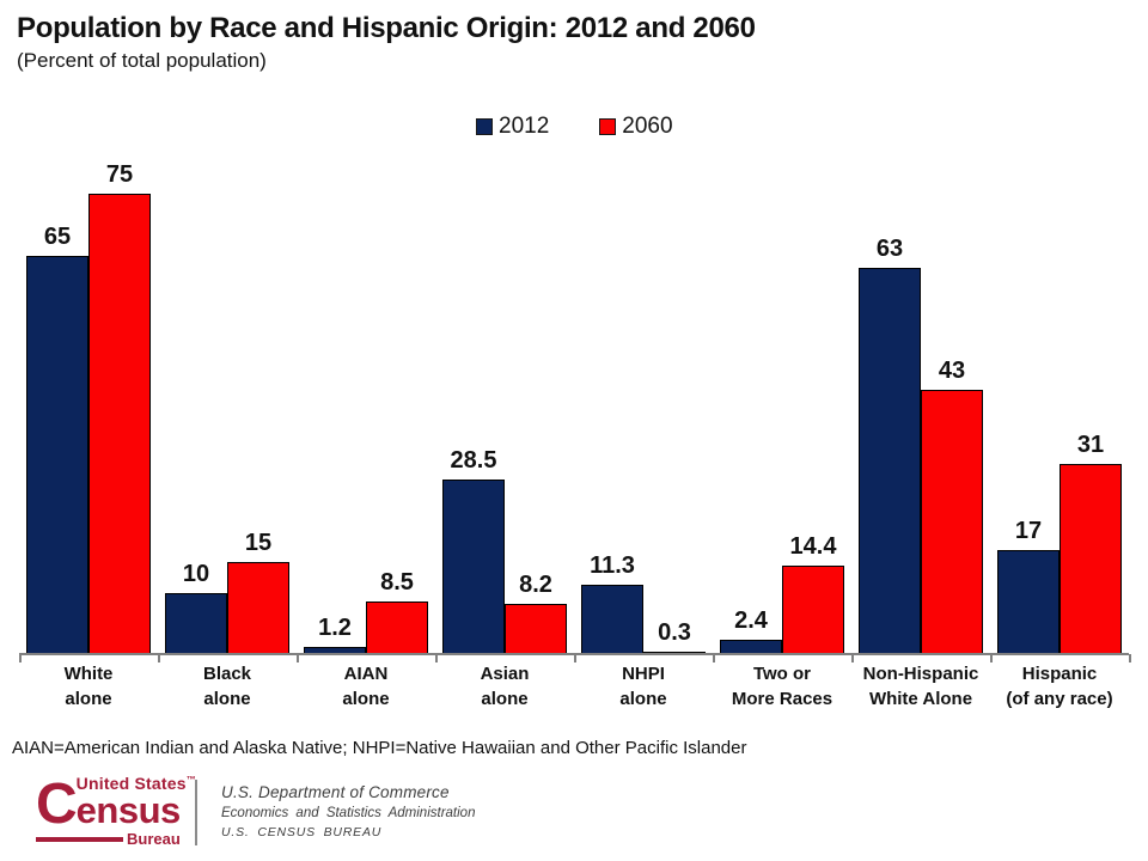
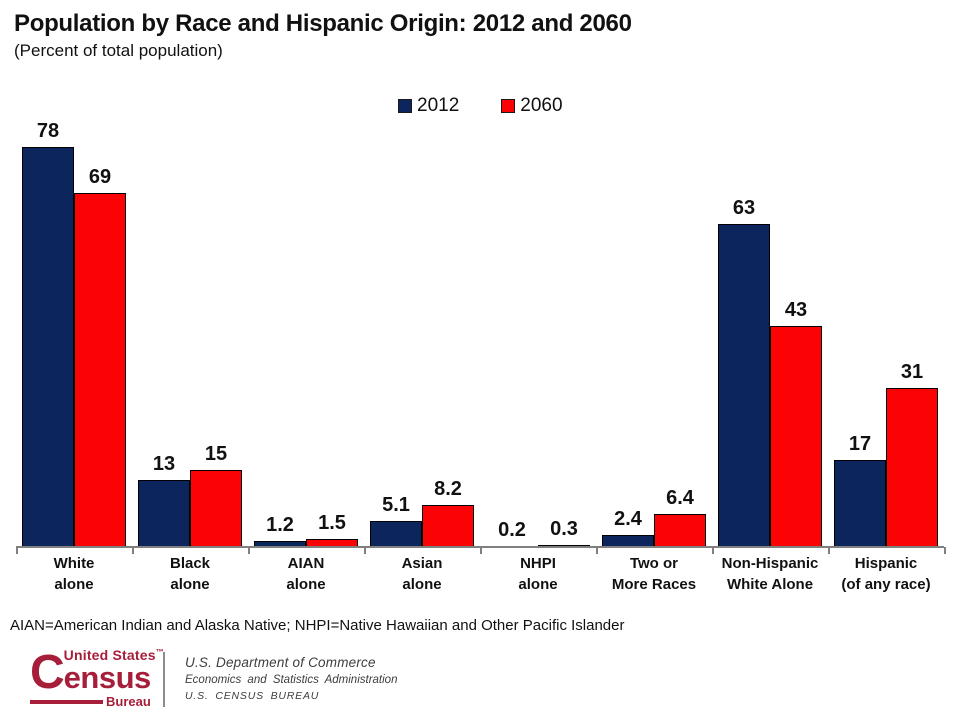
2012/White alone: 65 -> 78
2060/White alone: 75 -> 69
2012/Black alone: 10 -> 13
2060/AIAN alone: 8.5 -> 1.5
2012/Asian alone: 28.5 -> 5.1
2012/NHPI alone: 11.3 -> 0.2
2060/Two or More Races: 14.4 -> 6.4
